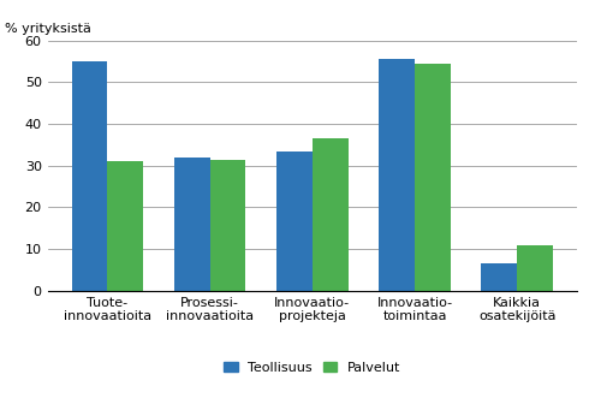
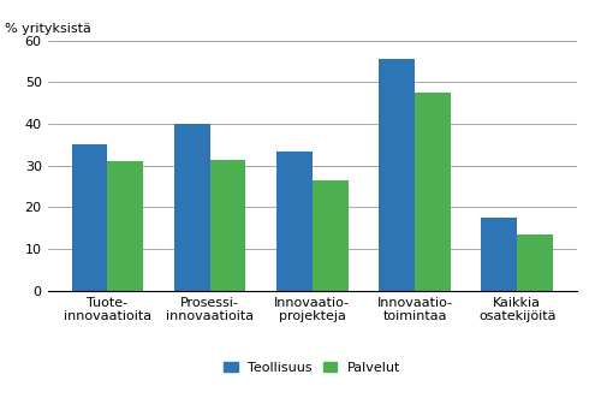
Teollisuus/Tuote- innovaatioita: 55.0 -> 35.0
Teollisuus/Prosessi- innovaatioita: 32.0 -> 40.0
Palvelut/Innovaatio- projekteja: 36.5 -> 26.5
Palvelut/Innovaatio- toimintaa: 54.5 -> 47.5
Teollisuus/Kaikkia osatekijöitä: 6.5 -> 17.5
Palvelut/Kaikkia osatekijöitä: 11.0 -> 13.5
